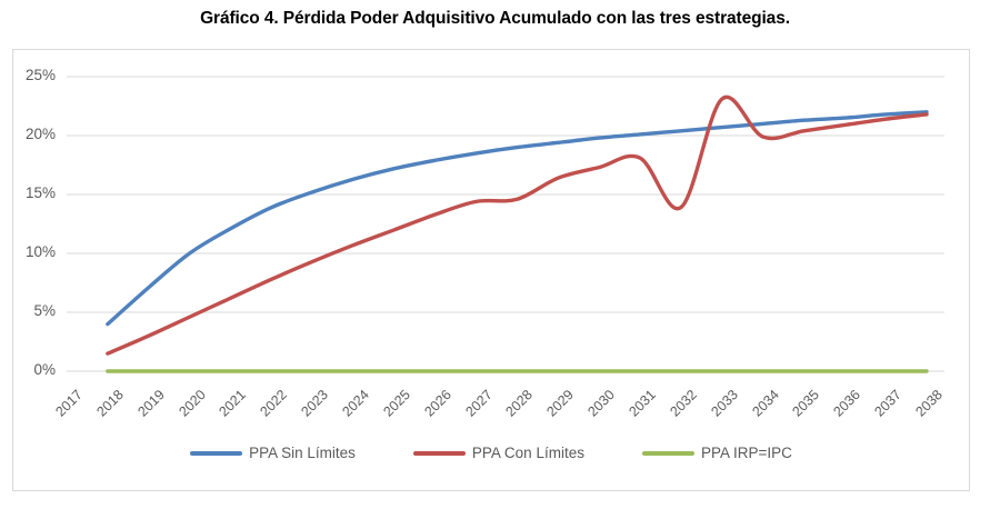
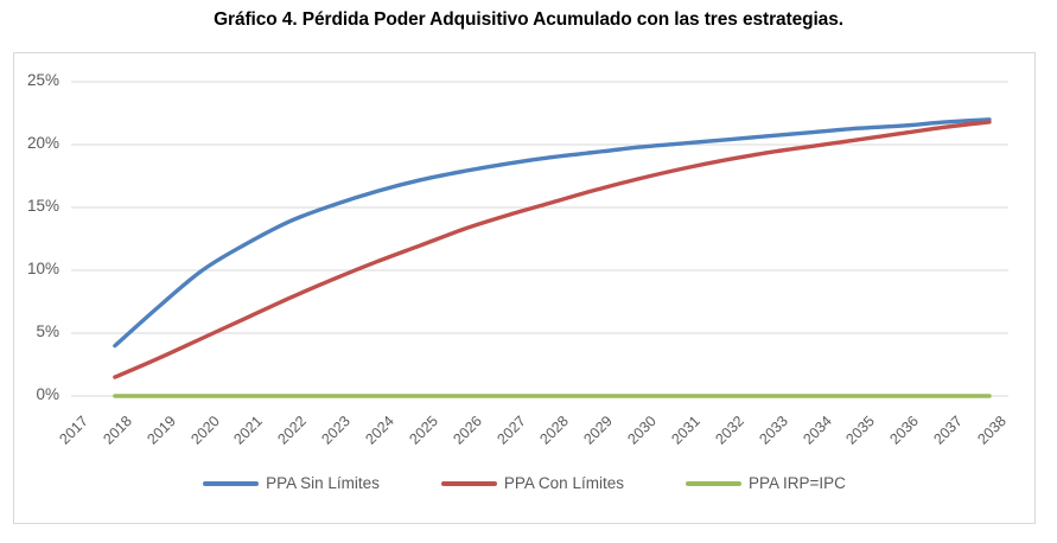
PPA Con Límites/2028: 14.6% -> 15.4%
PPA Con Límites/2032: 13.9% -> 18.8%
PPA Con Límites/2033: 23.1% -> 19.4%
